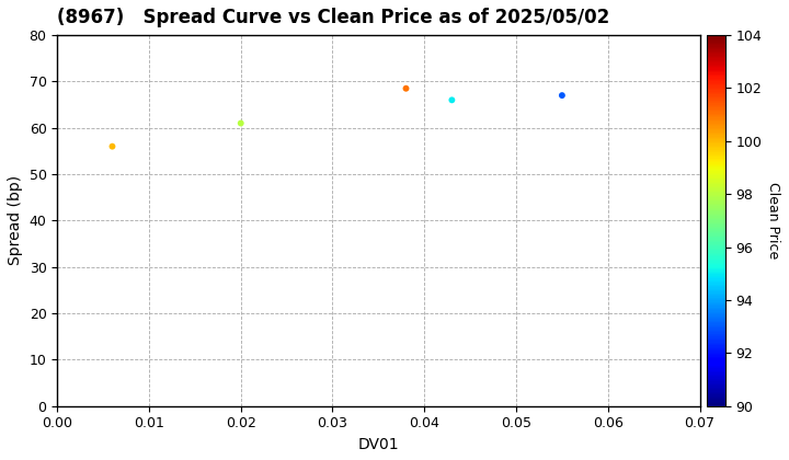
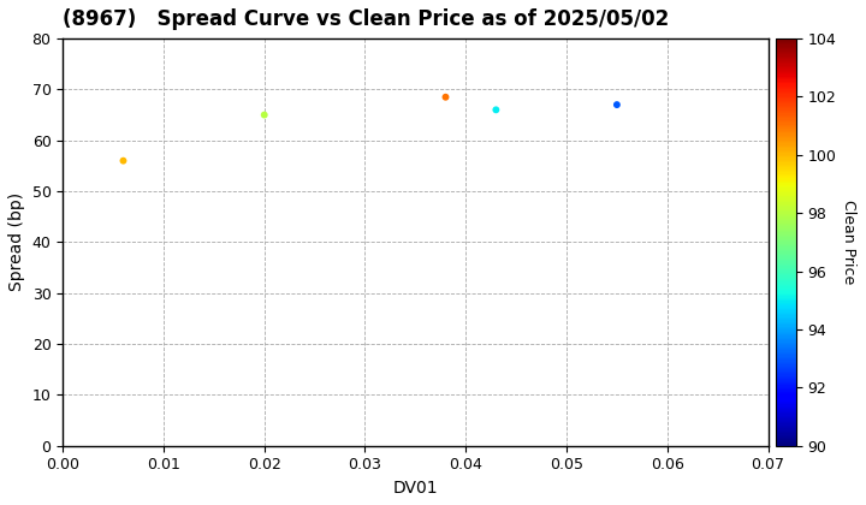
0.02: 61.0 -> 65.0
